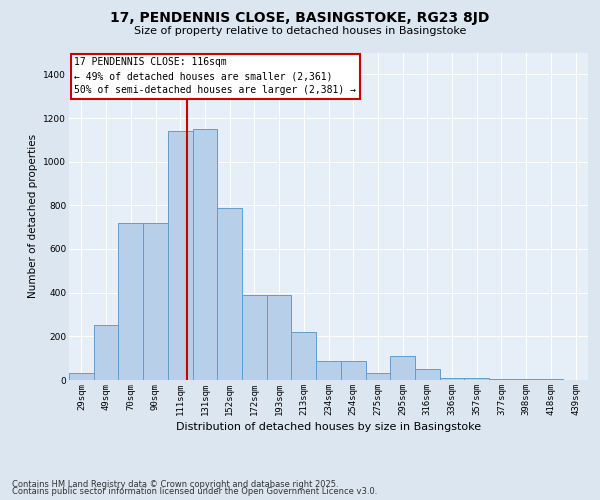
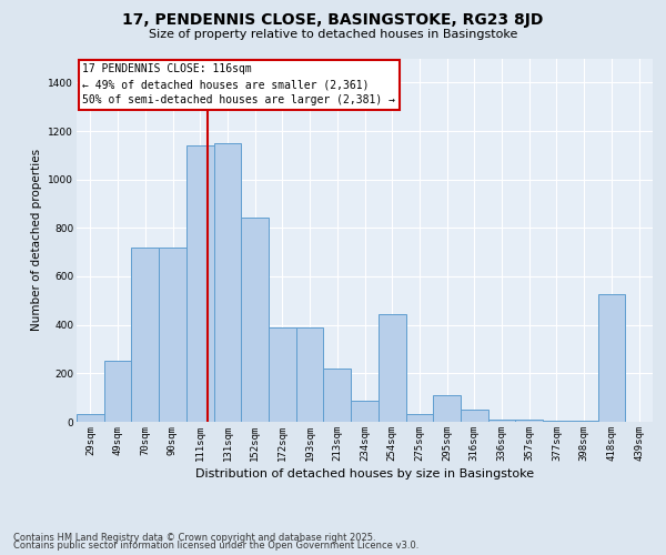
152sqm: 790 -> 845
254sqm: 85 -> 445
418sqm: 5 -> 525
